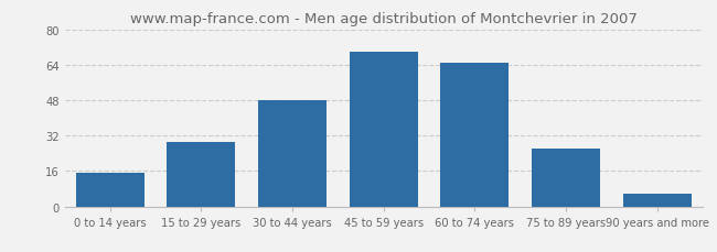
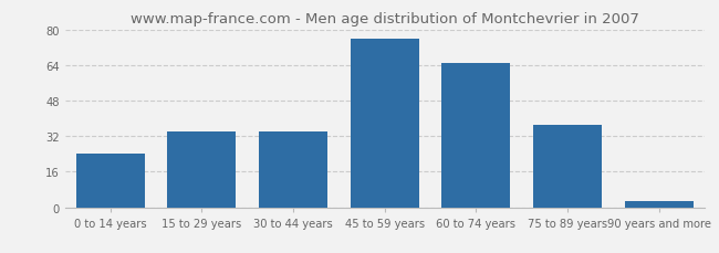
0 to 14 years: 15 -> 24
15 to 29 years: 29 -> 34
30 to 44 years: 48 -> 34
45 to 59 years: 70 -> 76
75 to 89 years: 26 -> 37
90 years and more: 6 -> 3
